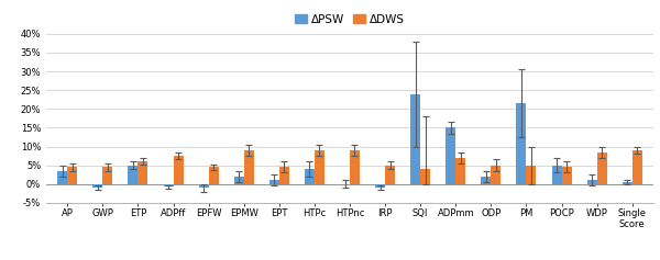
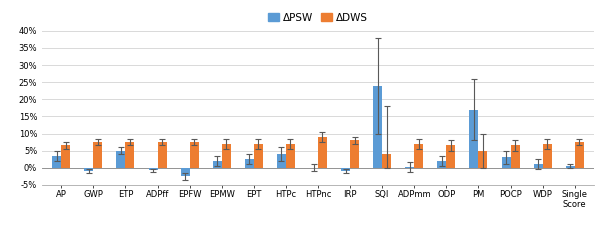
ΔDWS/AP: 4.5% -> 6.5%
ΔDWS/GWP: 4.5% -> 7.5%
ΔDWS/ETP: 6.0% -> 7.5%
ΔPSW/EPFW: -1.0% -> -2.5%
ΔDWS/EPFW: 4.5% -> 7.5%
ΔDWS/EPMW: 9.0% -> 7.0%
ΔPSW/EPT: 1.0% -> 2.5%
ΔDWS/EPT: 4.5% -> 7.0%
ΔDWS/HTPc: 9.0% -> 7.0%
ΔDWS/IRP: 5.0% -> 8.0%
ΔPSW/ADPmm: 15.0% -> 0.2%
ΔDWS/ODP: 5.0% -> 6.5%
ΔPSW/PM: 21.5% -> 17.0%
ΔPSW/POCP: 5.0% -> 3.0%
ΔDWS/POCP: 4.5% -> 6.5%
ΔDWS/WDP: 8.5% -> 7.0%
ΔDWS/Single Score: 9.0% -> 7.5%
